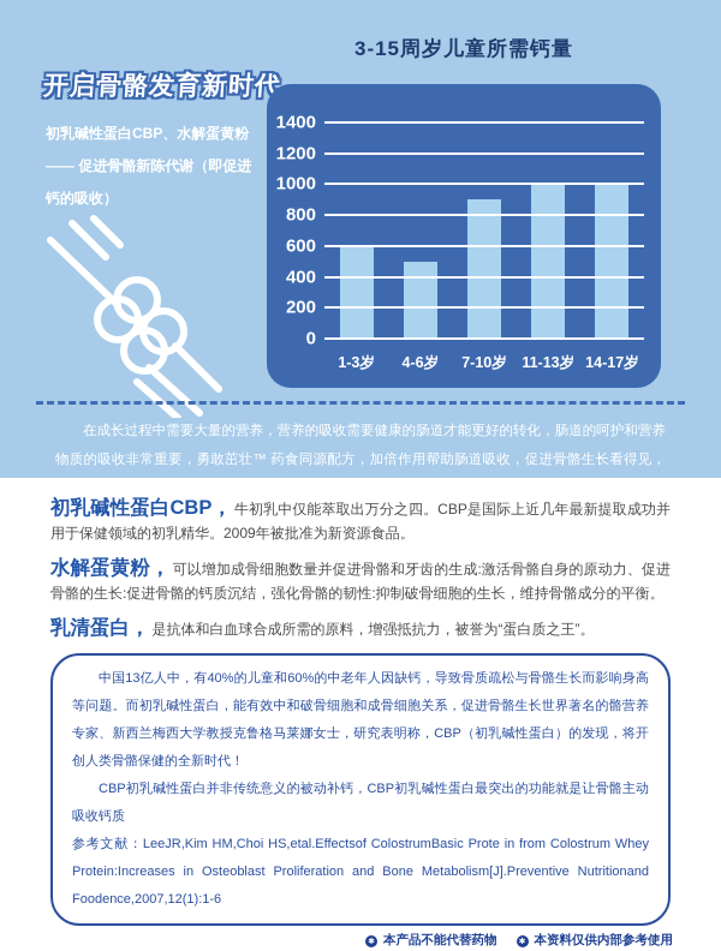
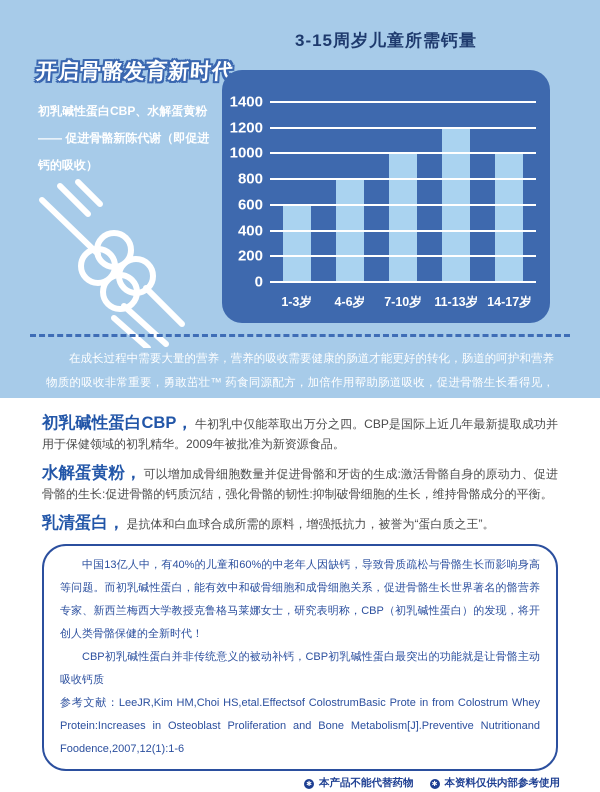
4-6岁: 500 -> 800
7-10岁: 900 -> 1000
11-13岁: 1000 -> 1200
